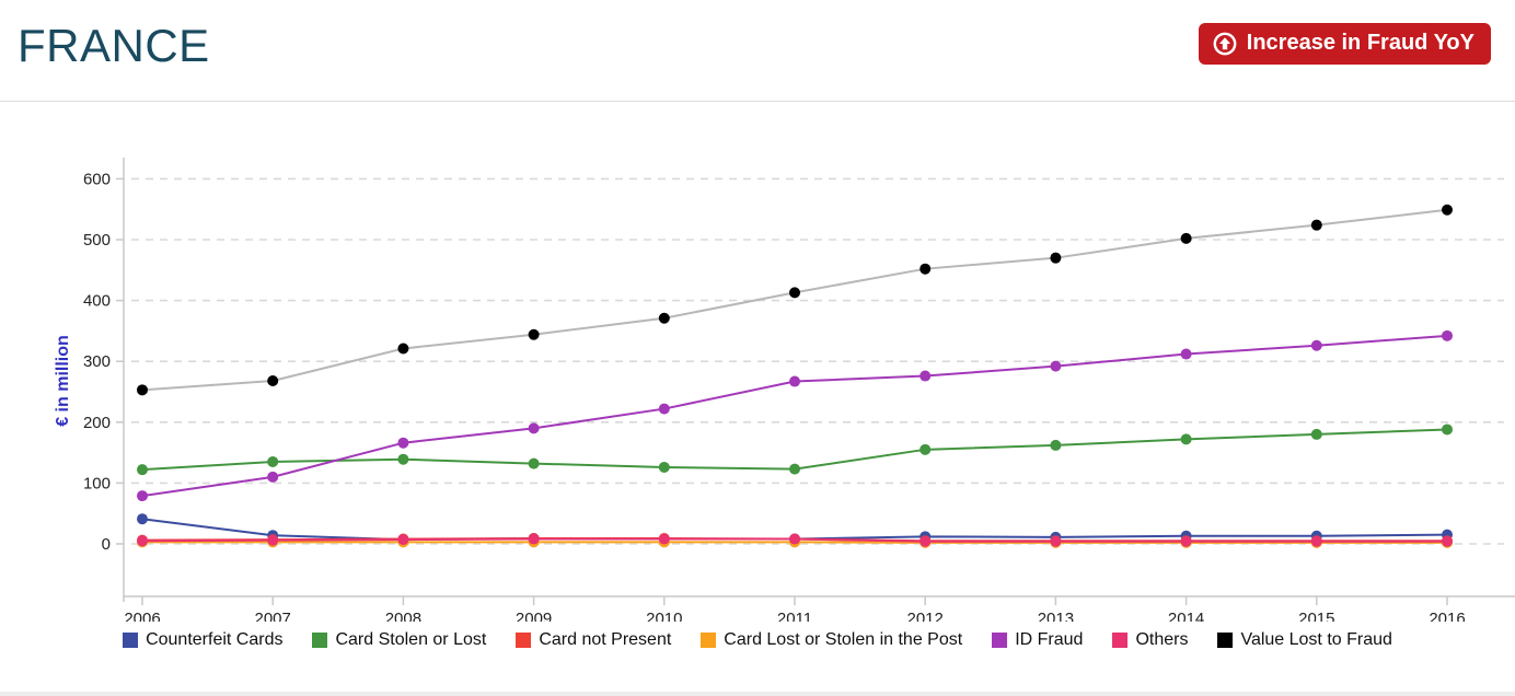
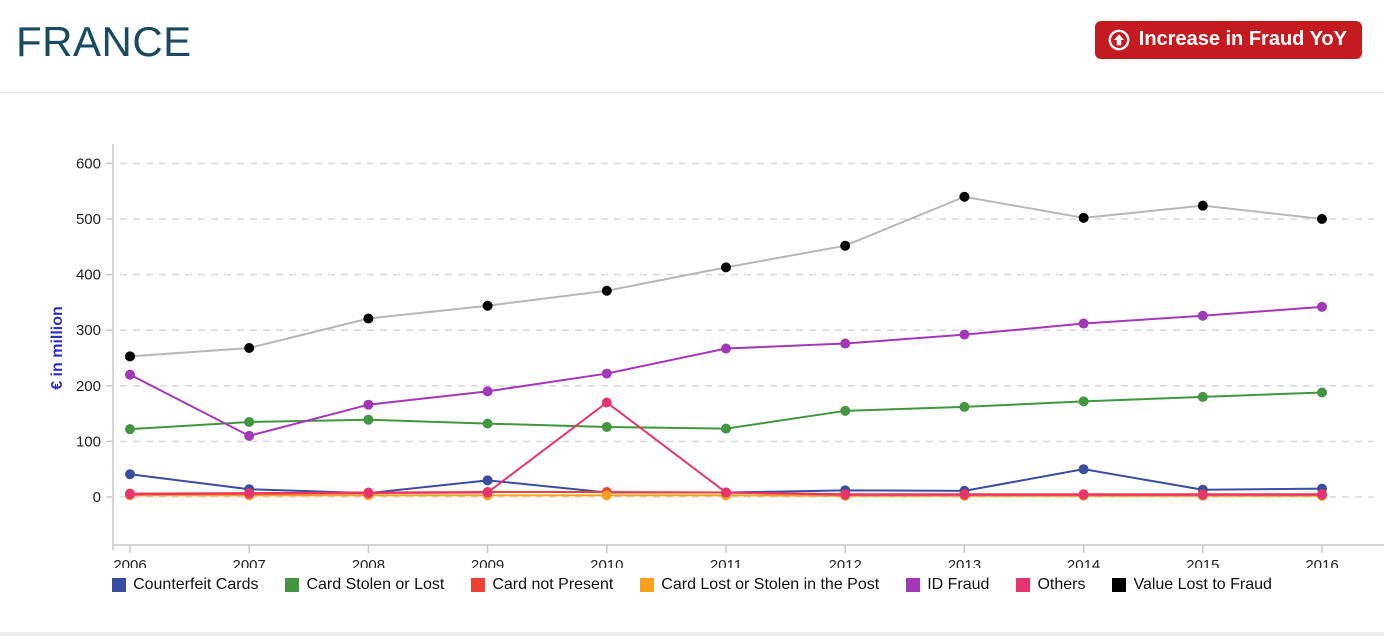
ID Fraud/2006: 80 -> 220
Counterfeit Cards/2009: 10 -> 30
Others/2010: 10 -> 170
Value Lost to Fraud/2013: 470 -> 540
Counterfeit Cards/2014: 10 -> 50
Value Lost to Fraud/2016: 550 -> 500
